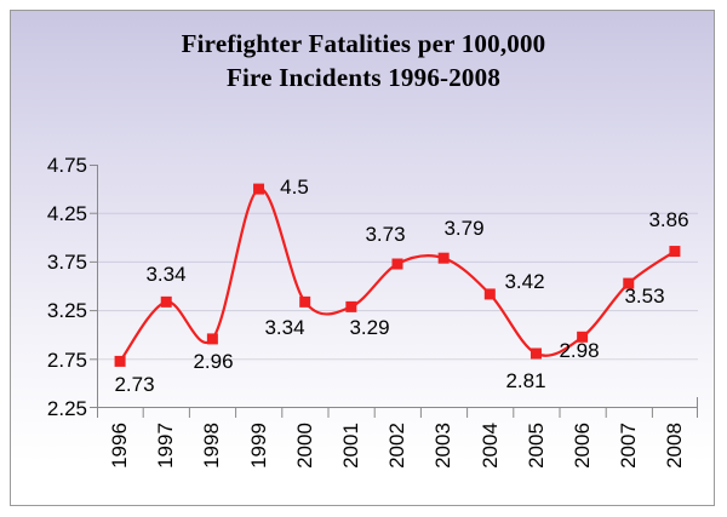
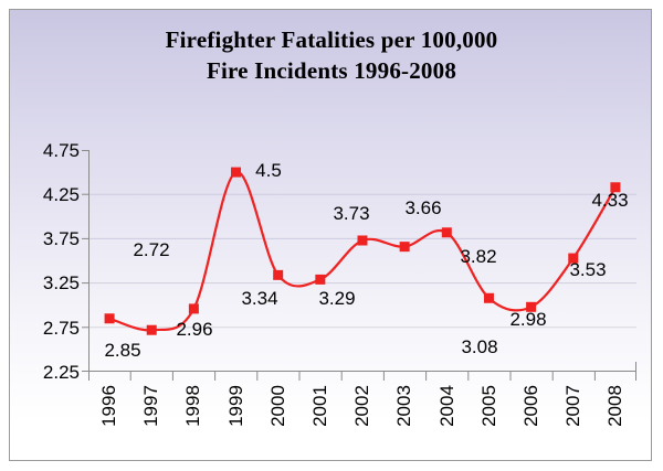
1996: 2.73 -> 2.85
1997: 3.34 -> 2.72
2003: 3.79 -> 3.66
2004: 3.42 -> 3.82
2005: 2.81 -> 3.08
2008: 3.86 -> 4.33
